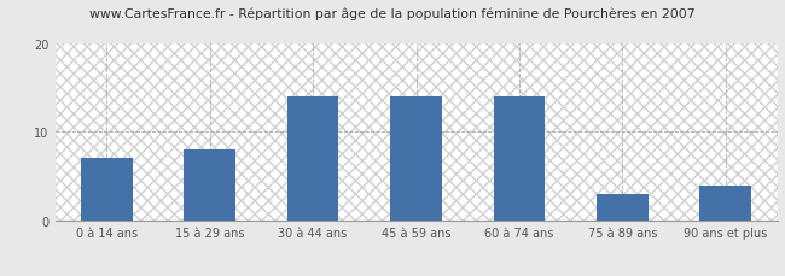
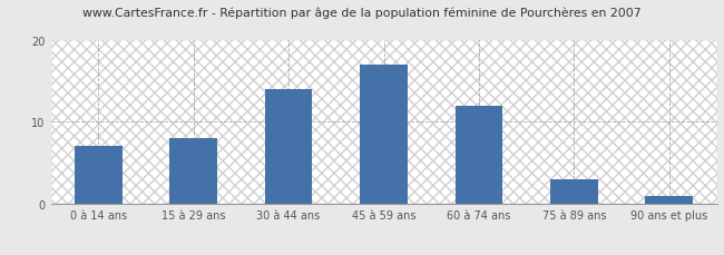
45 à 59 ans: 14 -> 17
60 à 74 ans: 14 -> 12
90 ans et plus: 4 -> 1
